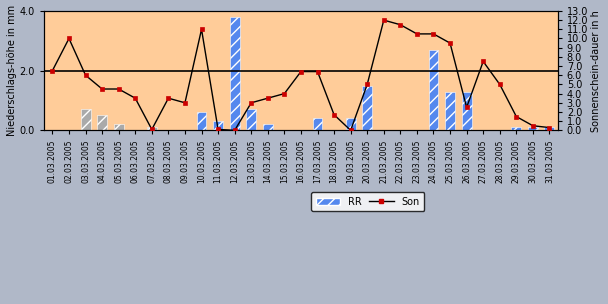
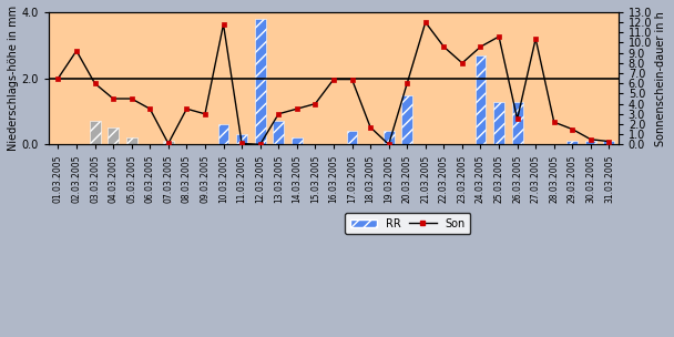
Son/02.03.2005: 10.0 -> 9.2
Son/10.03.2005: 11.0 -> 11.8
Son/20.03.2005: 5.0 -> 6.0
Son/22.03.2005: 11.5 -> 9.6
Son/23.03.2005: 10.5 -> 8.0
Son/24.03.2005: 10.5 -> 9.6
Son/25.03.2005: 9.5 -> 10.6
Son/27.03.2005: 7.5 -> 10.4
Son/28.03.2005: 5.0 -> 2.2
